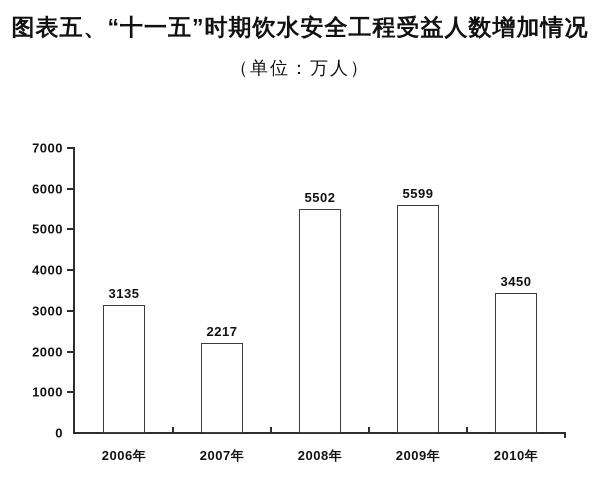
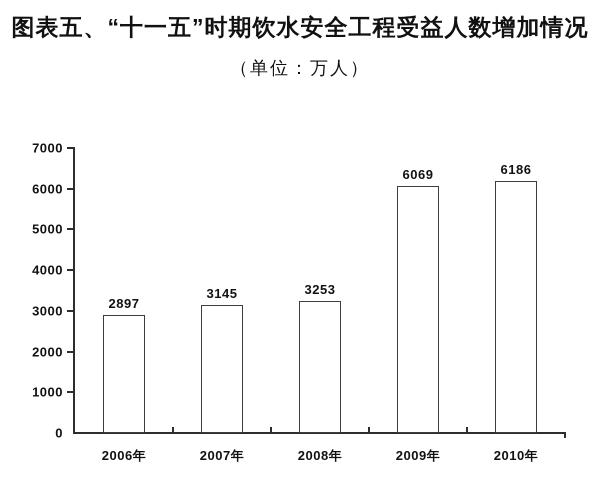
2006年: 3135 -> 2897
2007年: 2217 -> 3145
2008年: 5502 -> 3253
2009年: 5599 -> 6069
2010年: 3450 -> 6186
